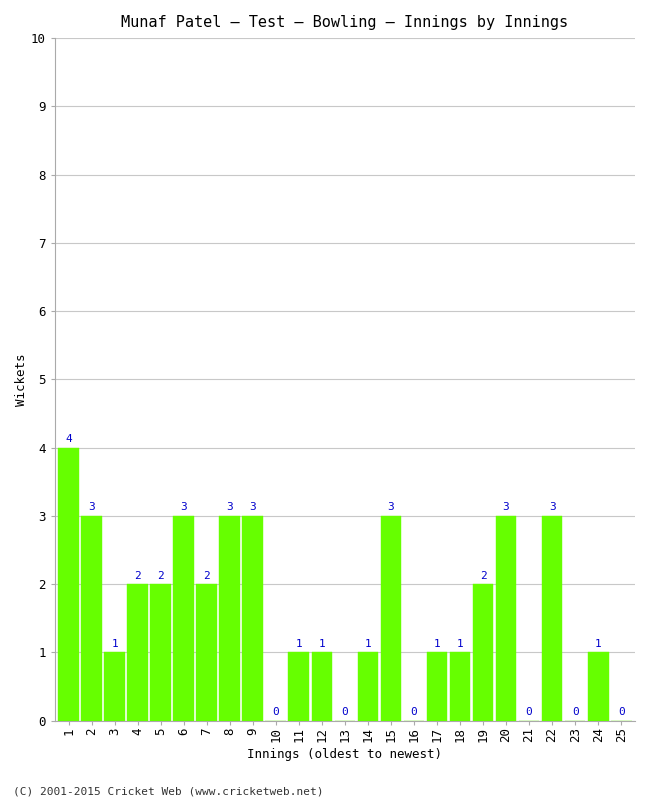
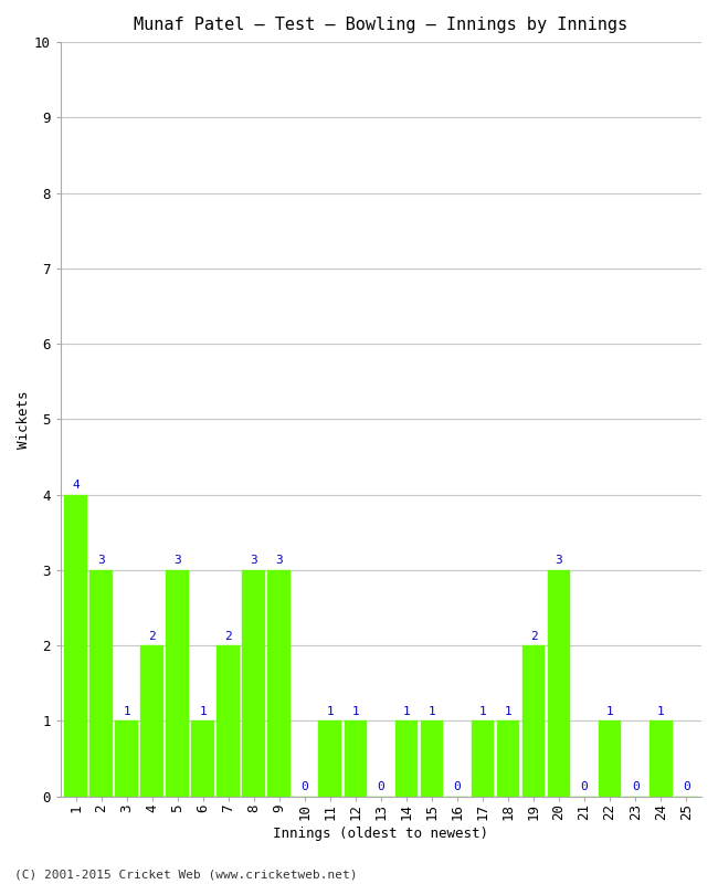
5: 2 -> 3
6: 3 -> 1
15: 3 -> 1
22: 3 -> 1
